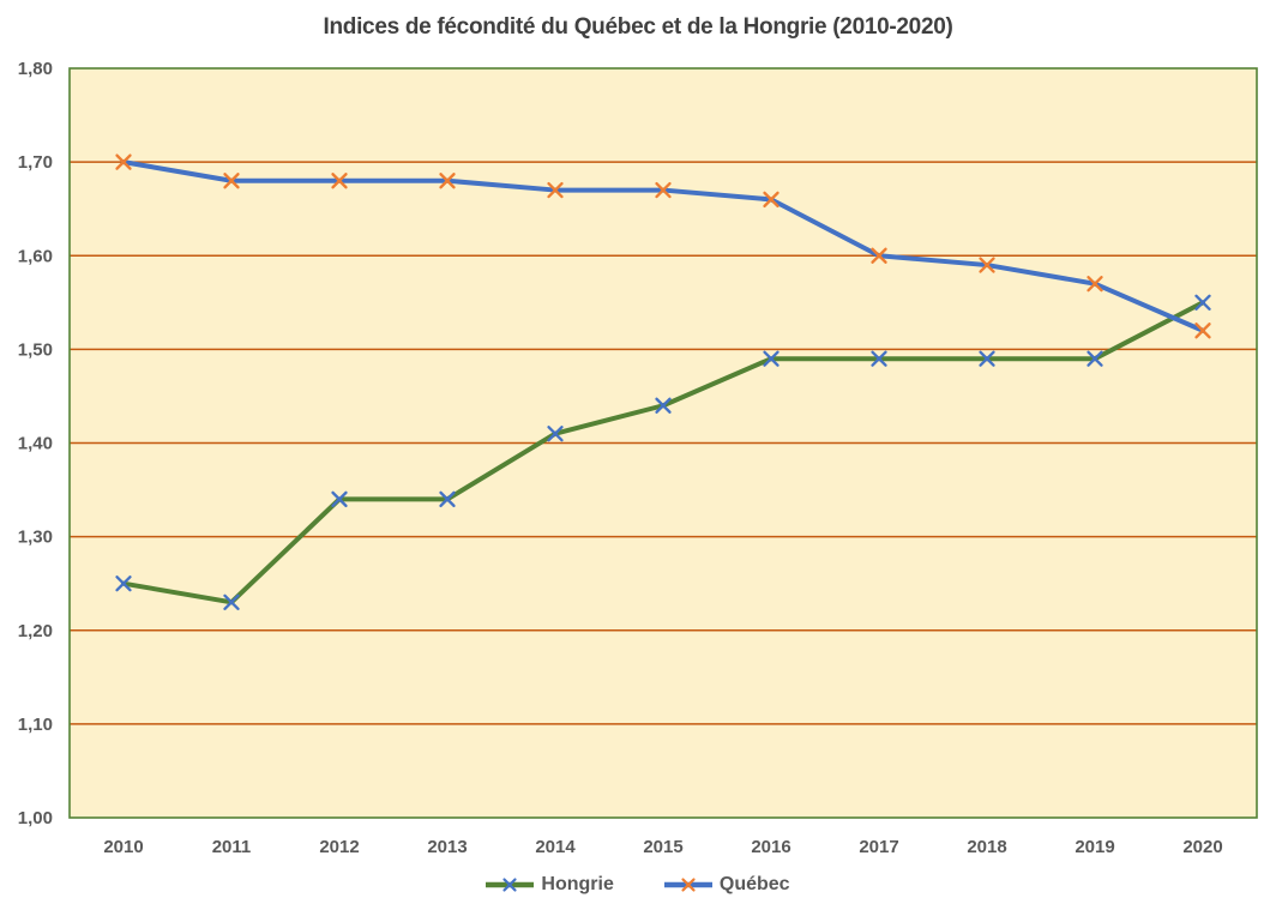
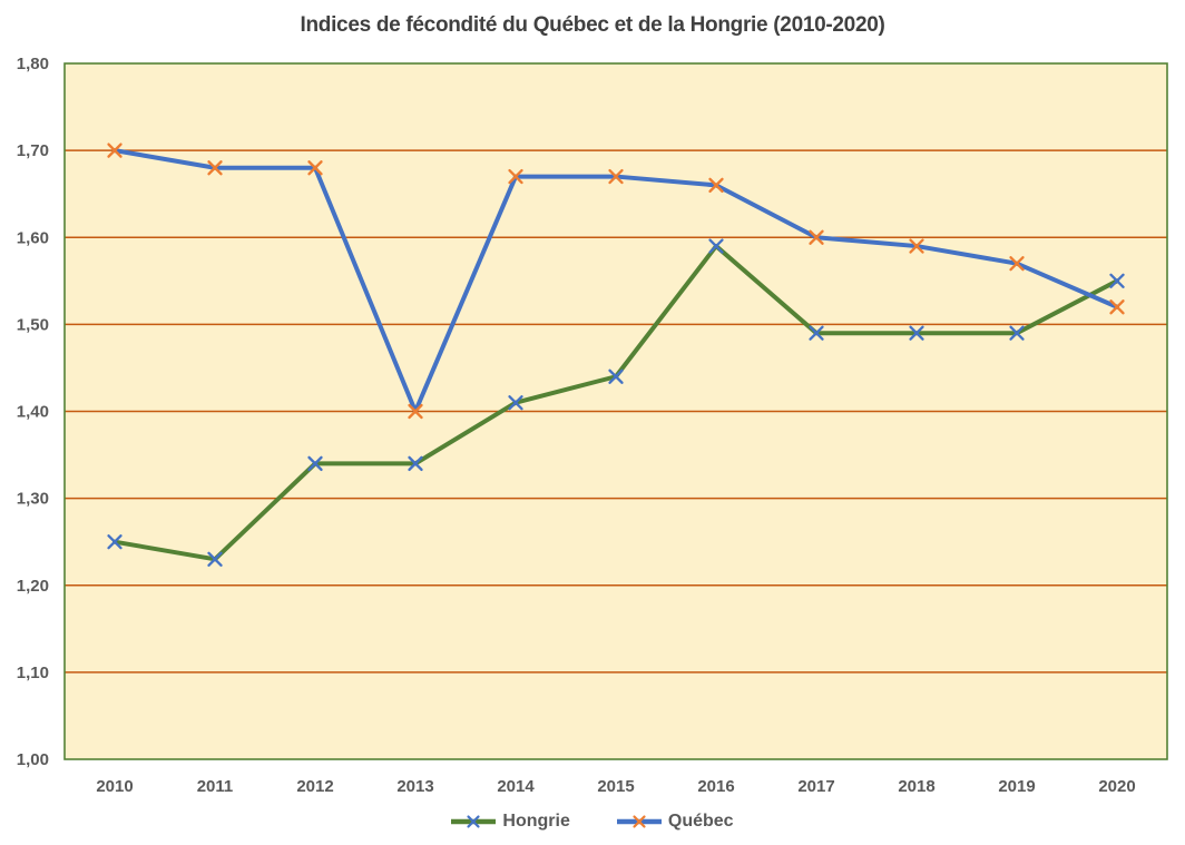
Québec/2013: 1,68 -> 1,40
Hongrie/2016: 1,49 -> 1,59
